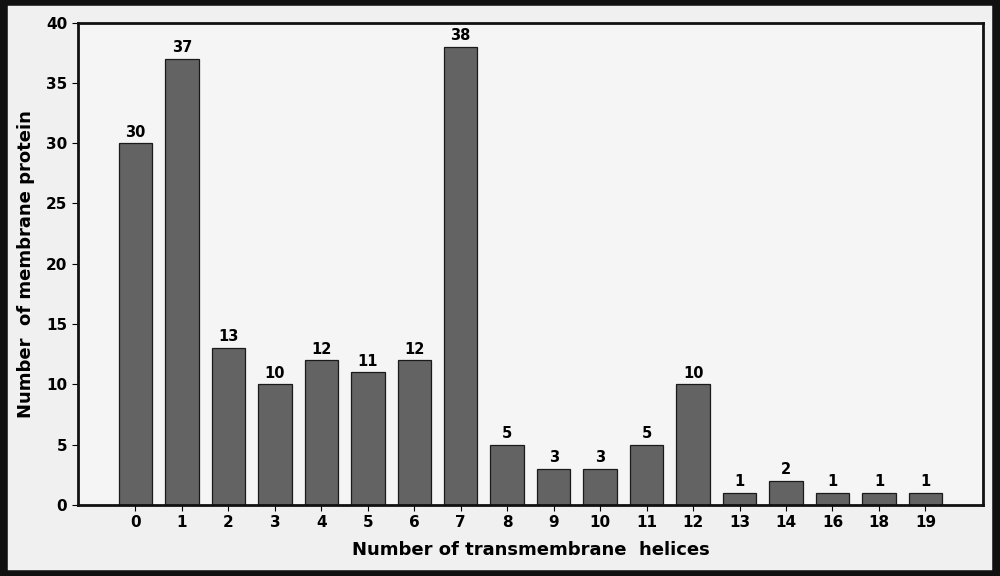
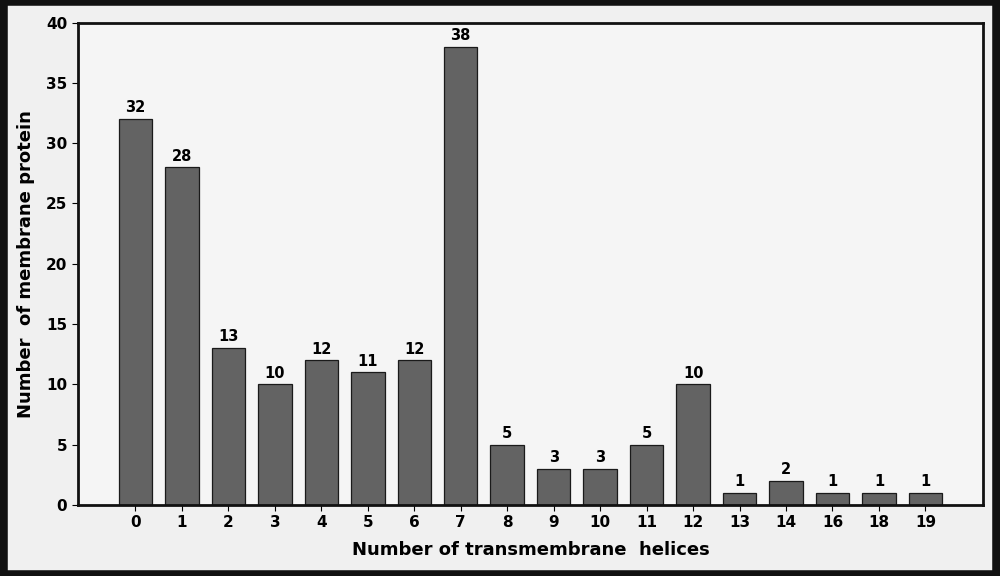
0: 30 -> 32
1: 37 -> 28
